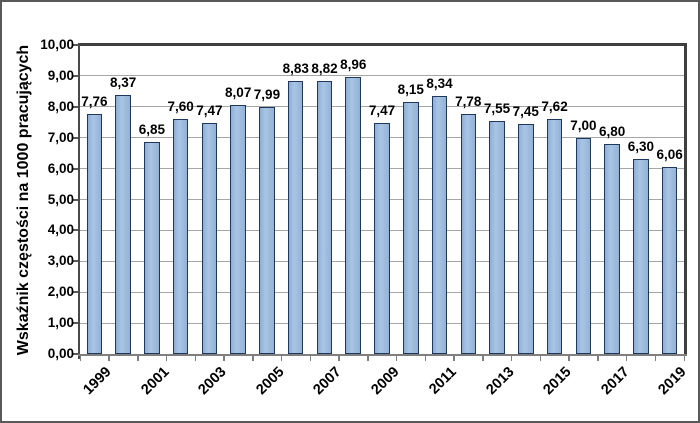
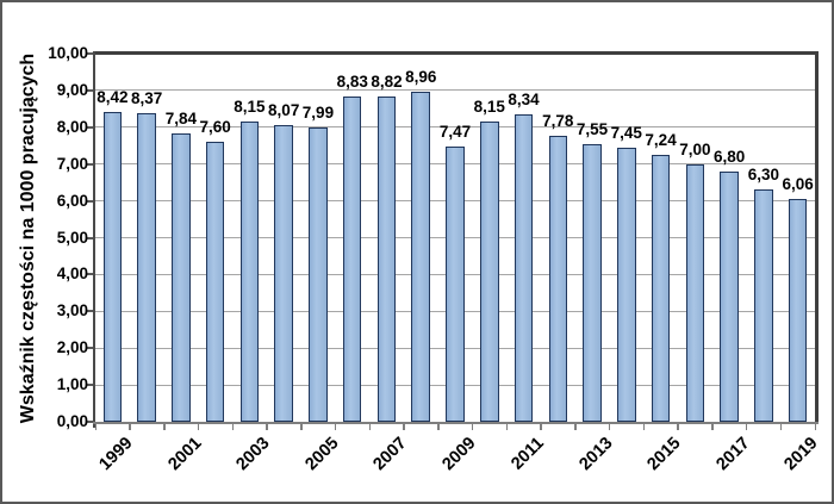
1999: 7,76 -> 8,42
2001: 6,85 -> 7,84
2003: 7,47 -> 8,15
2015: 7,62 -> 7,24
